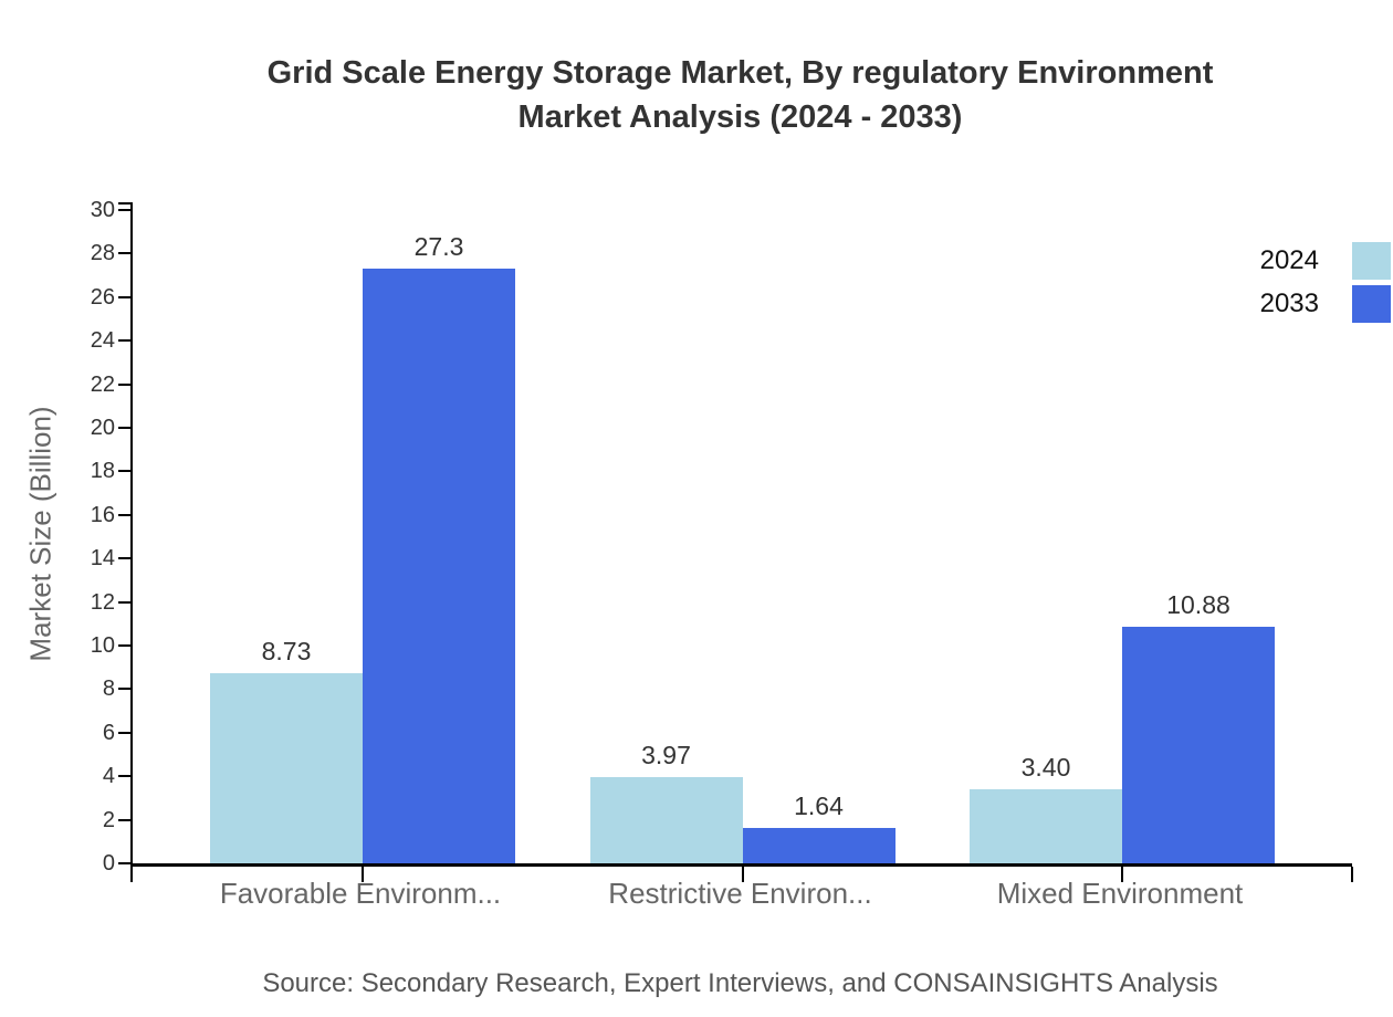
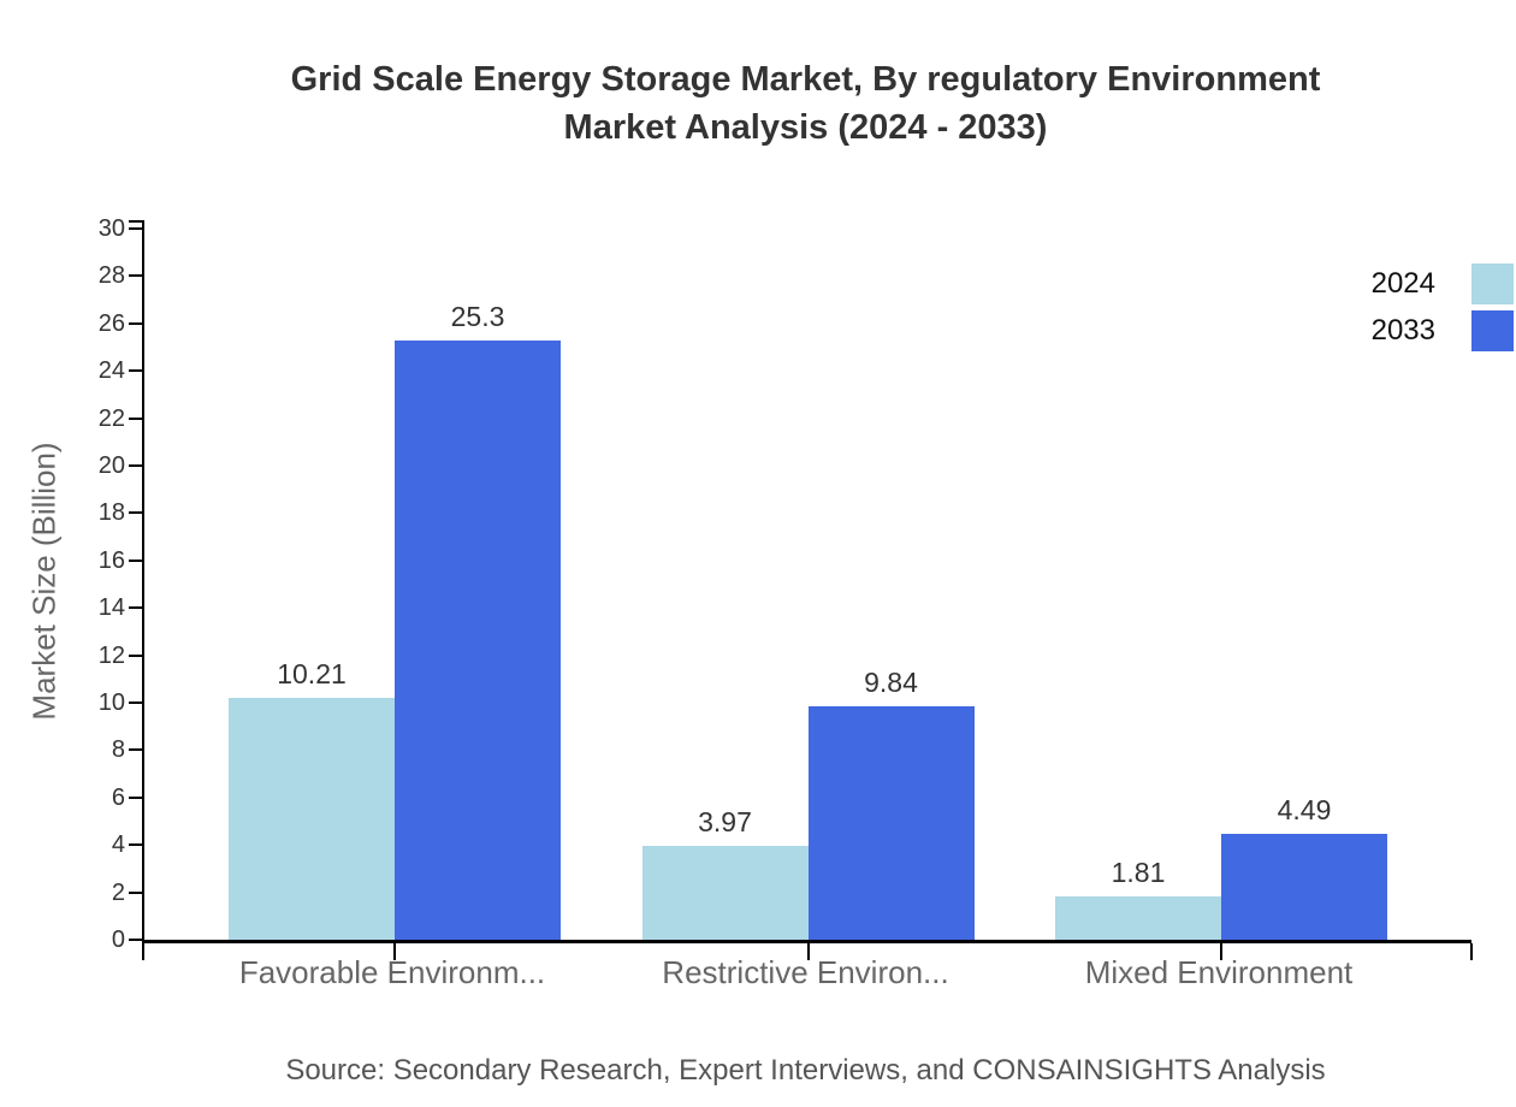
2024/Favorable Environm...: 8.73 -> 10.21
2033/Favorable Environm...: 27.3 -> 25.3
2033/Restrictive Environ...: 1.64 -> 9.84
2024/Mixed Environment: 3.40 -> 1.81
2033/Mixed Environment: 10.88 -> 4.49
